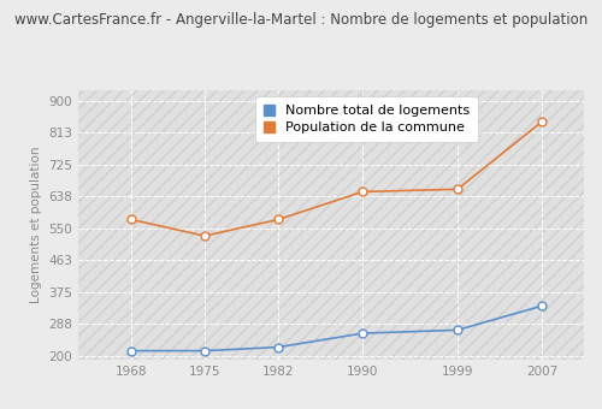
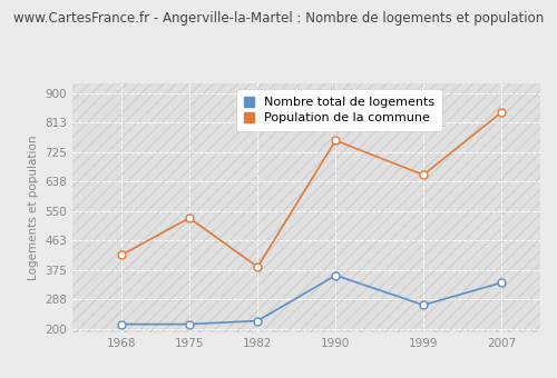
Population de la commune/1968: 575 -> 420
Population de la commune/1982: 575 -> 385
Nombre total de logements/1990: 263 -> 360
Population de la commune/1990: 651 -> 760
